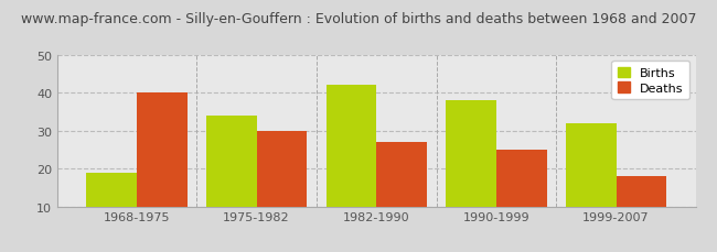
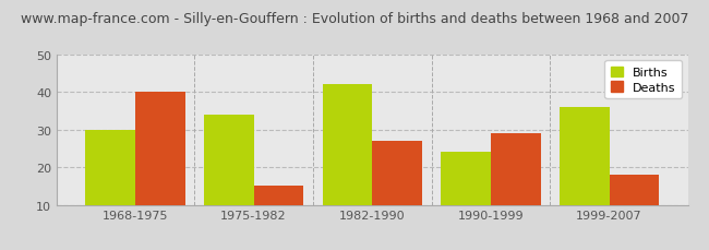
Births/1968-1975: 19 -> 30
Deaths/1975-1982: 30 -> 15
Births/1990-1999: 38 -> 24
Deaths/1990-1999: 25 -> 29
Births/1999-2007: 32 -> 36
